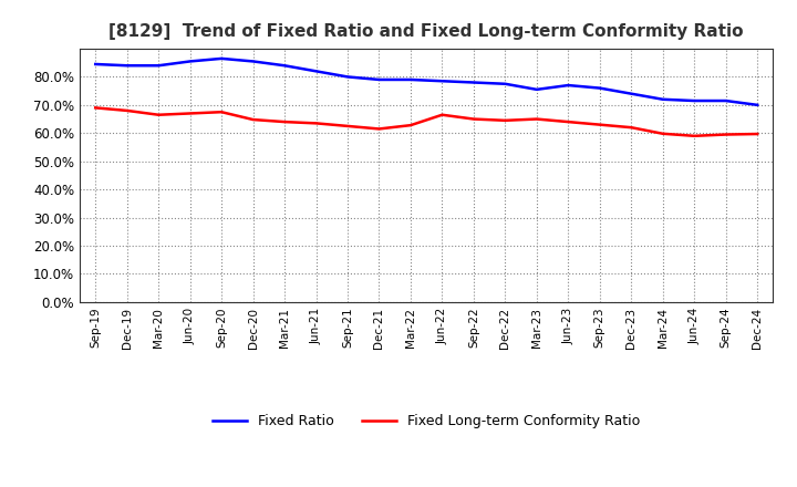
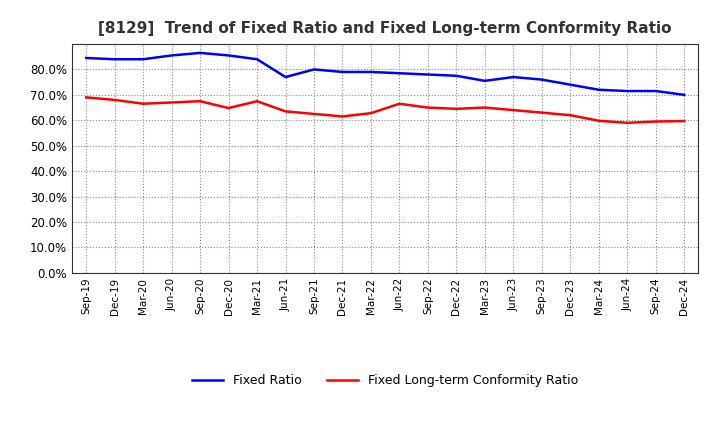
Fixed Long-term Conformity Ratio/Mar-21: 64.0% -> 67.5%
Fixed Ratio/Jun-21: 82.0% -> 77.0%
